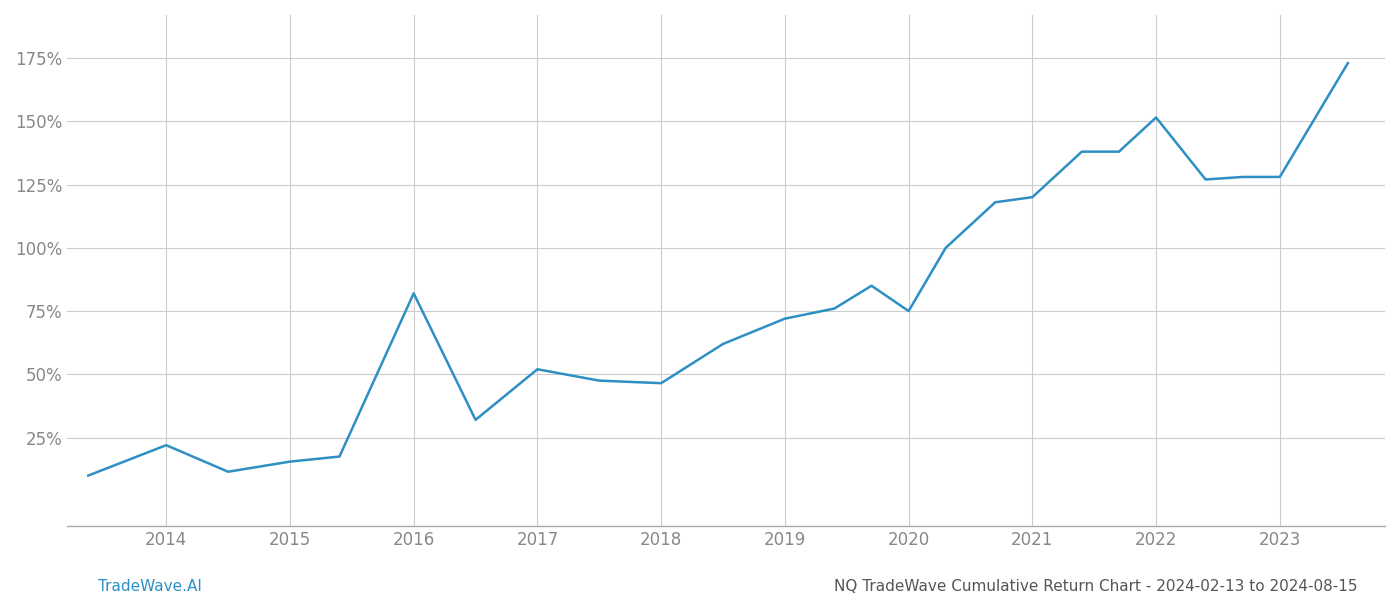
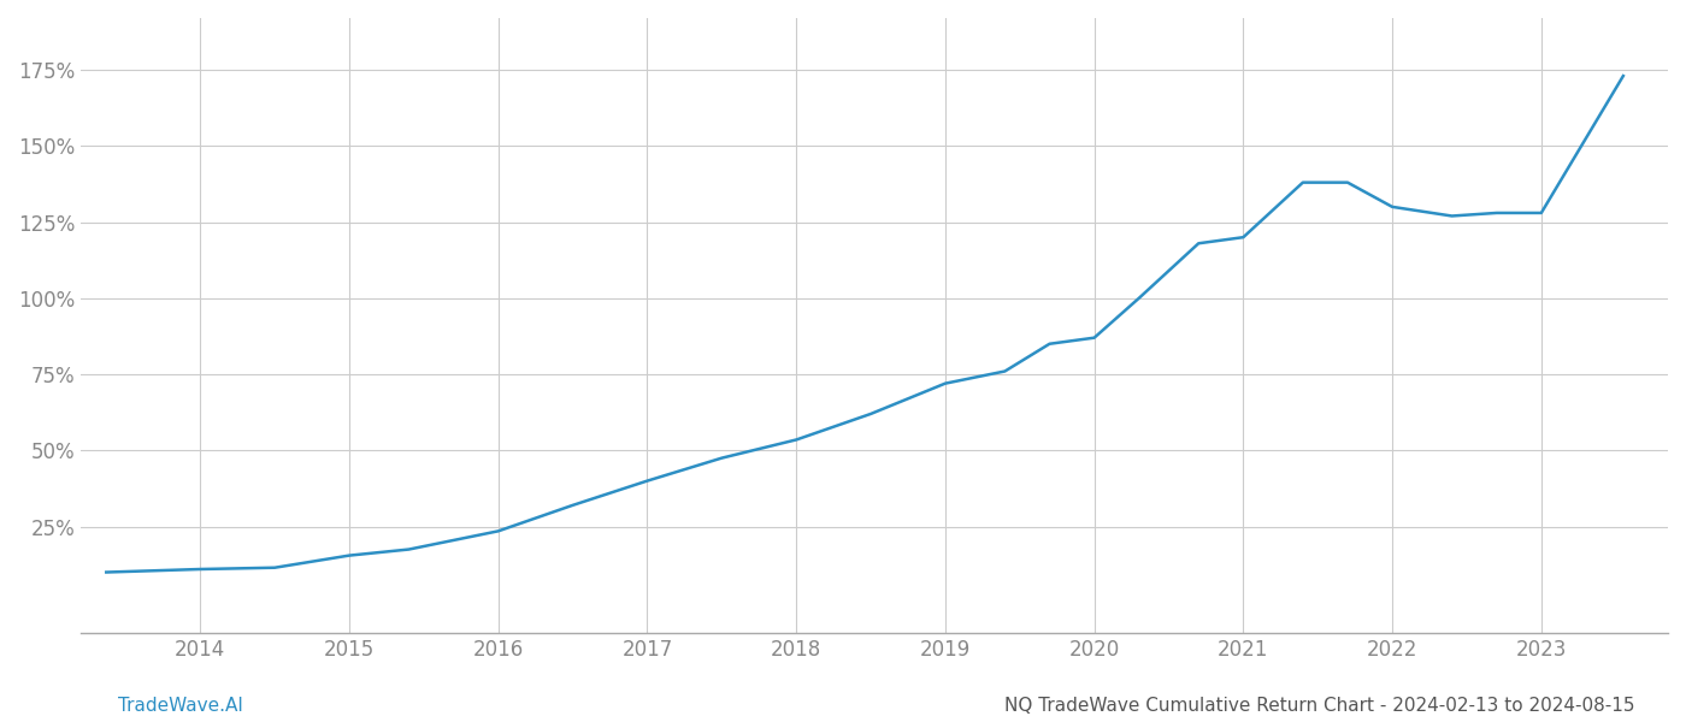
2014: 22.0% -> 11.0%
2016: 82.0% -> 23.5%
2017: 52.0% -> 40.0%
2018: 46.5% -> 53.5%
2020: 75.0% -> 87.0%
2022: 151.5% -> 130.0%
